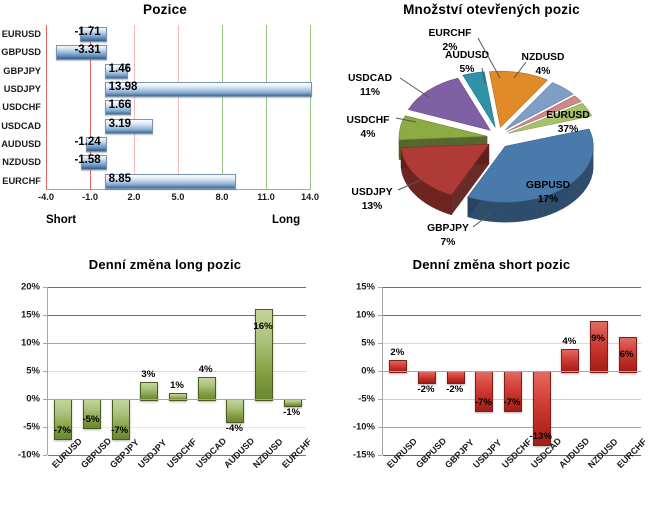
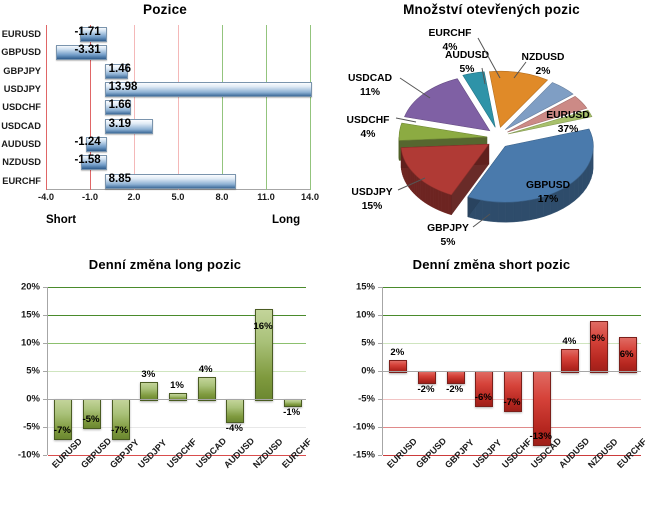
Množství otevřených pozic/GBPJPY: 7% -> 5%
Množství otevřených pozic/USDJPY: 13% -> 15%
Množství otevřených pozic/EURCHF: 2% -> 4%
Množství otevřených pozic/NZDUSD: 4% -> 2%
Denní změna short pozic/USDJPY: -7% -> -6%
